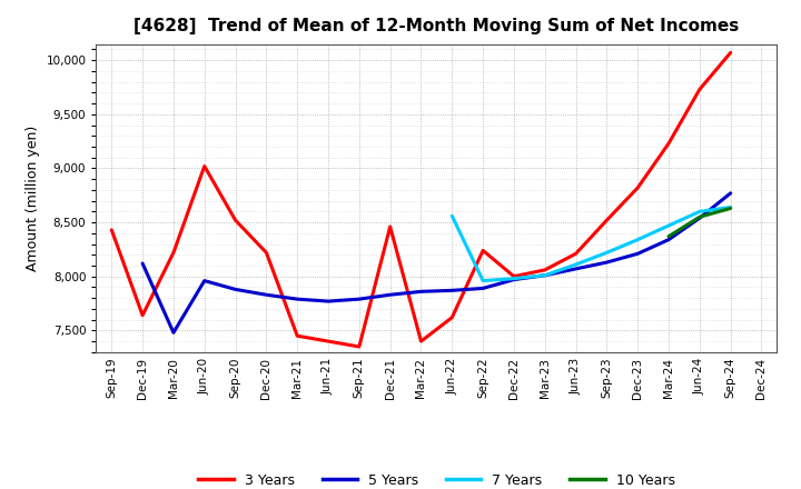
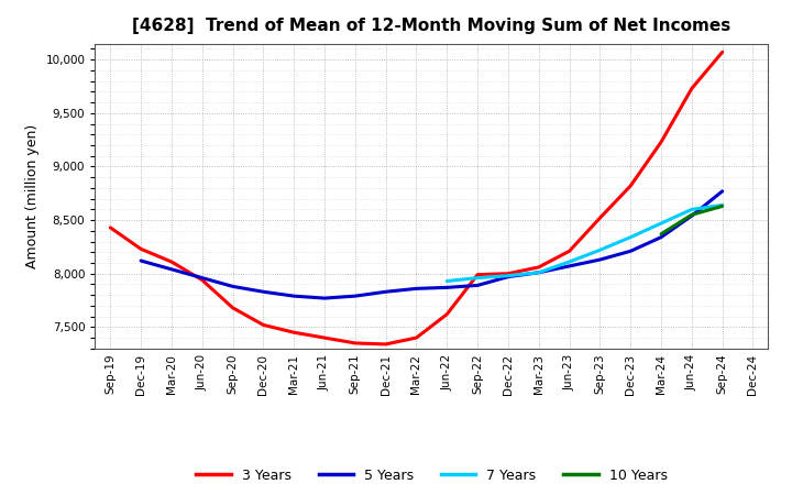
3 Years/Dec-19: 7,640 -> 8,230
3 Years/Mar-20: 8,220 -> 8,110
5 Years/Mar-20: 7,480 -> 8,040
3 Years/Jun-20: 9,020 -> 7,940
3 Years/Sep-20: 8,520 -> 7,680
3 Years/Dec-20: 8,220 -> 7,520
3 Years/Dec-21: 8,460 -> 7,340
7 Years/Jun-22: 8,560 -> 7,930
3 Years/Sep-22: 8,240 -> 7,990
